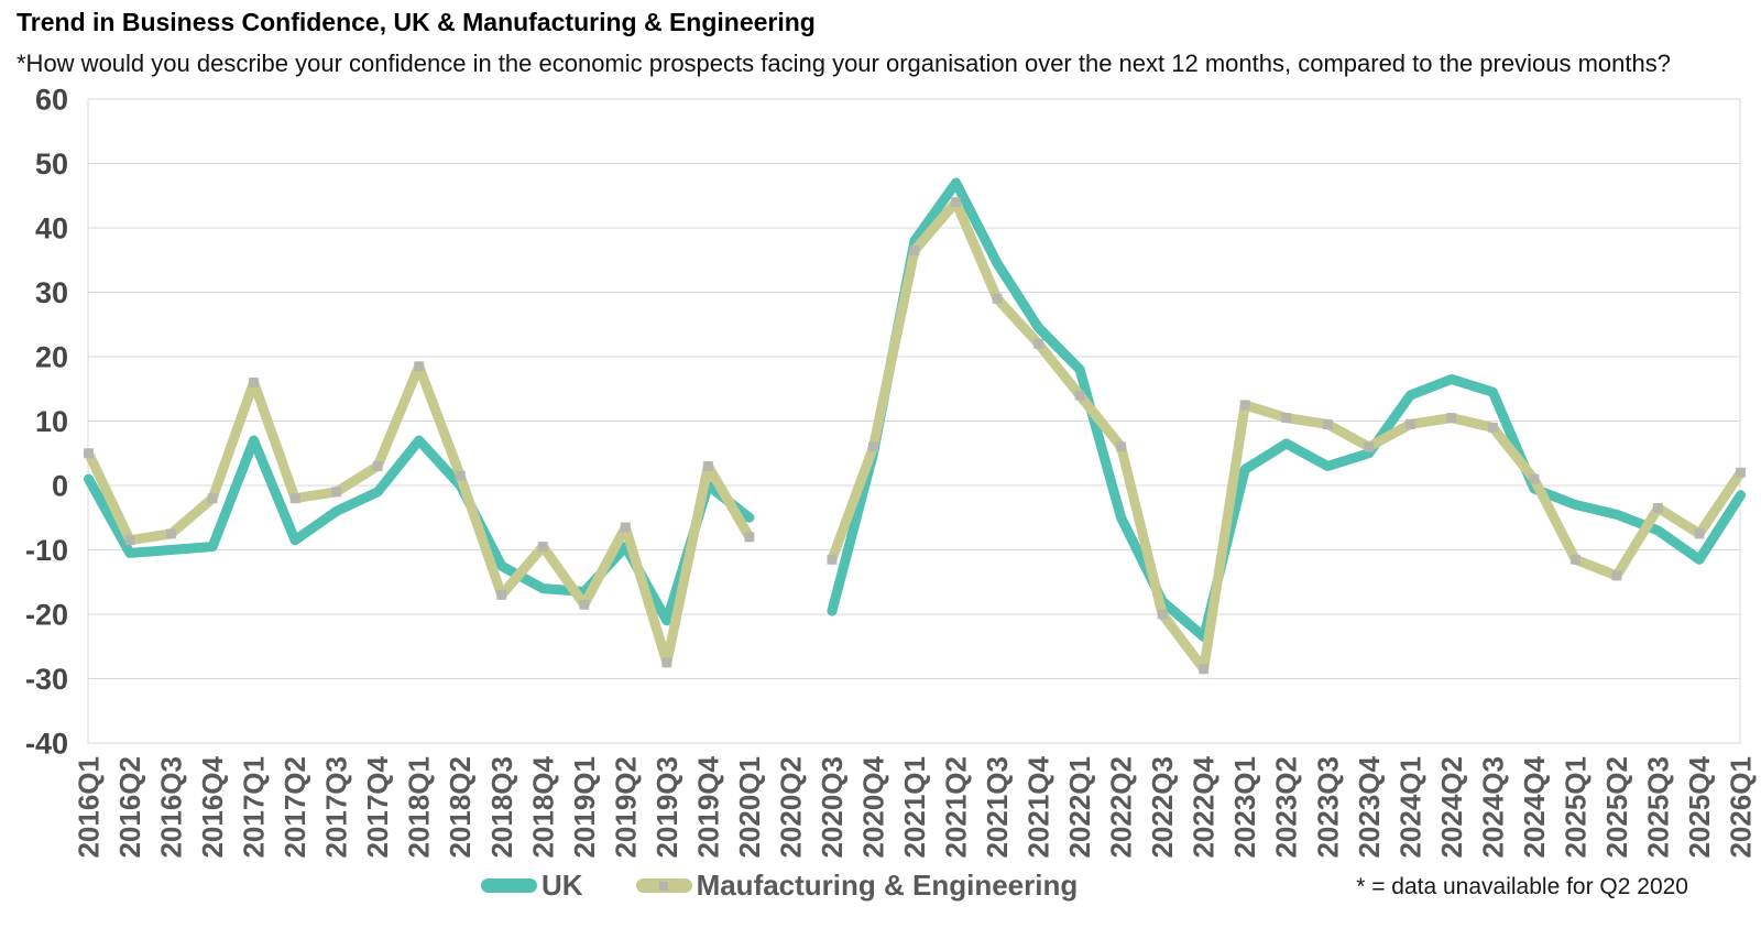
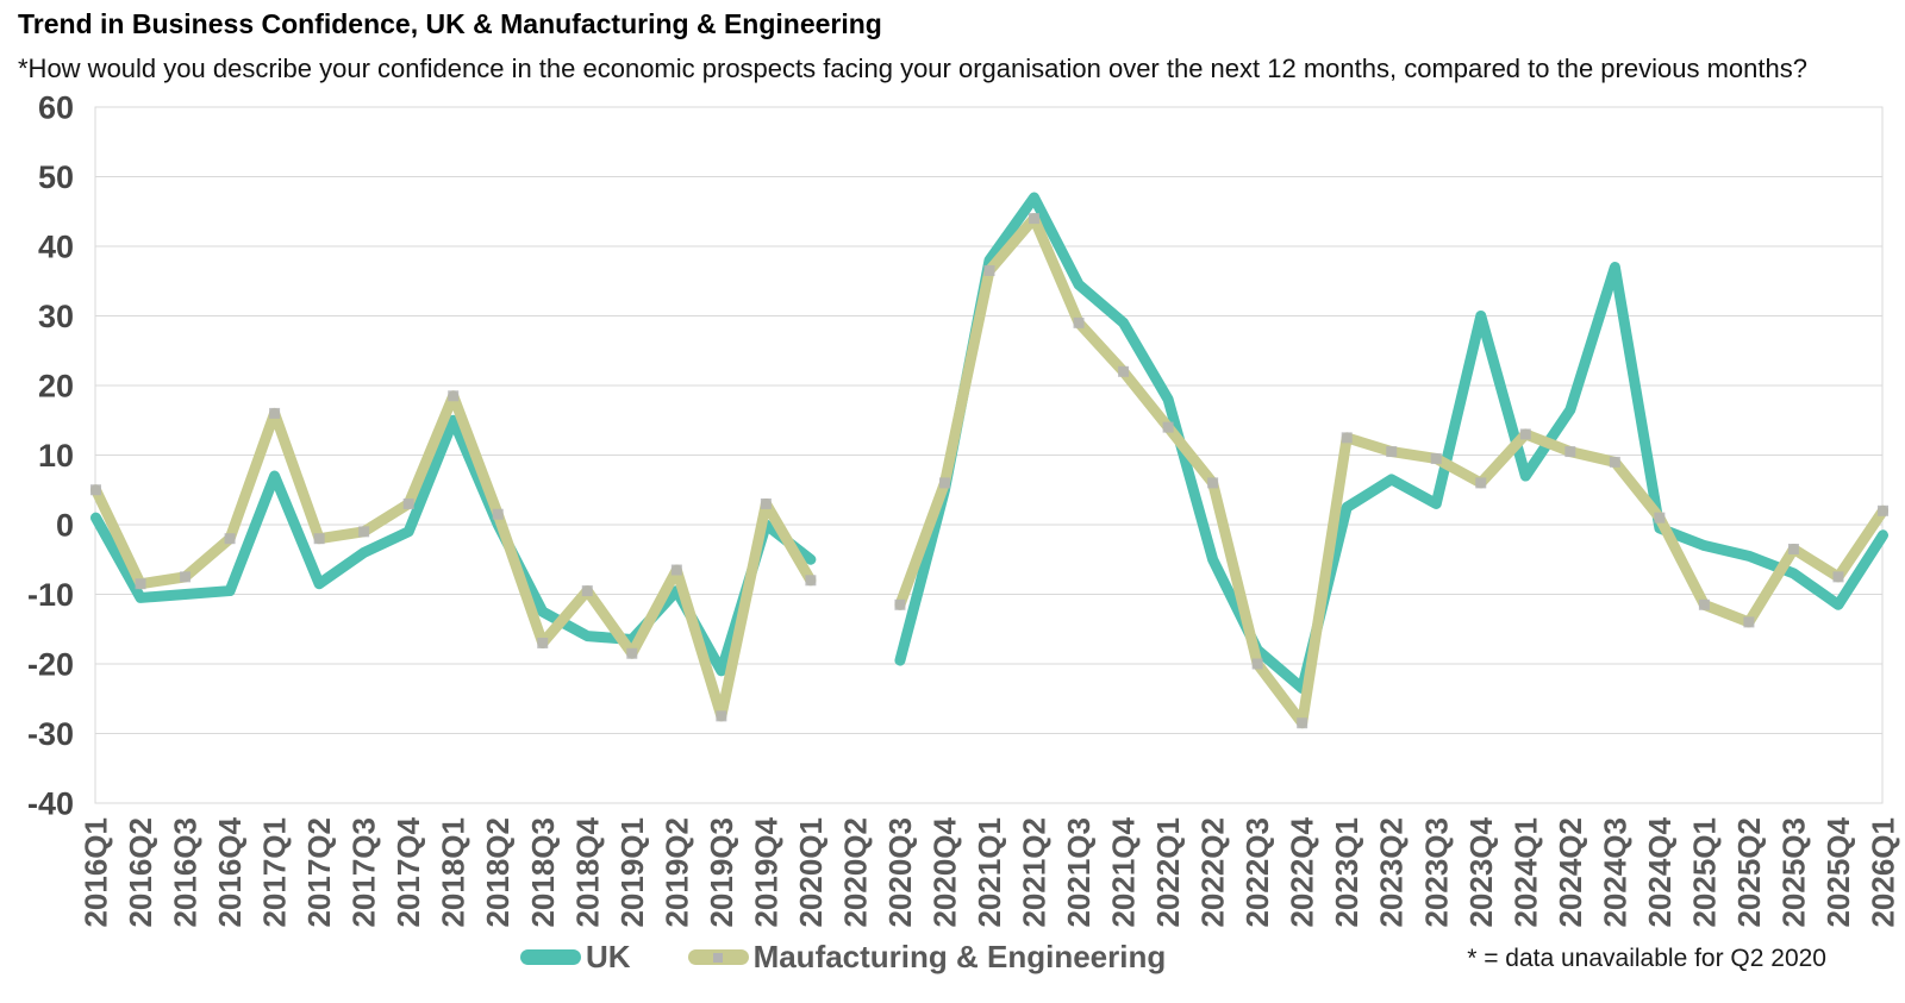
UK/2018Q1: 7 -> 15
UK/2021Q4: 24 -> 29
UK/2023Q4: 5 -> 30
UK/2024Q1: 14 -> 7
Maufacturing & Engineering/2024Q1: 10 -> 13
UK/2024Q3: 14 -> 37
